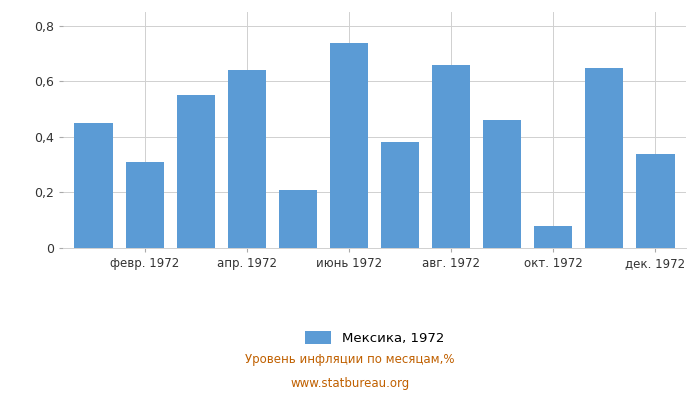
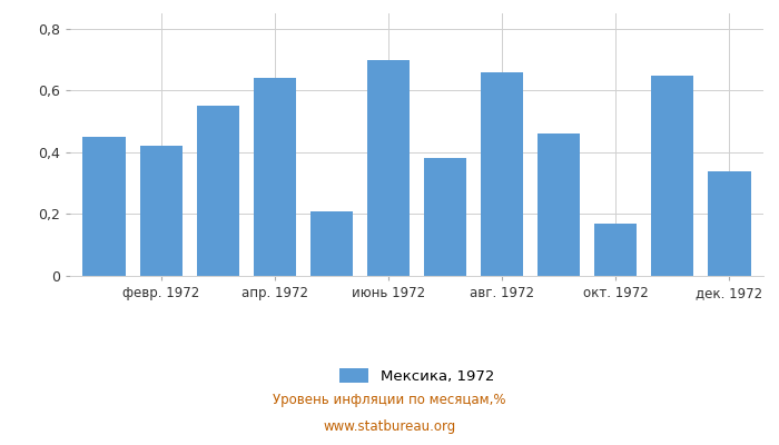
февр. 1972: 0,31 -> 0,42
июнь 1972: 0,74 -> 0,70
окт. 1972: 0,08 -> 0,17
